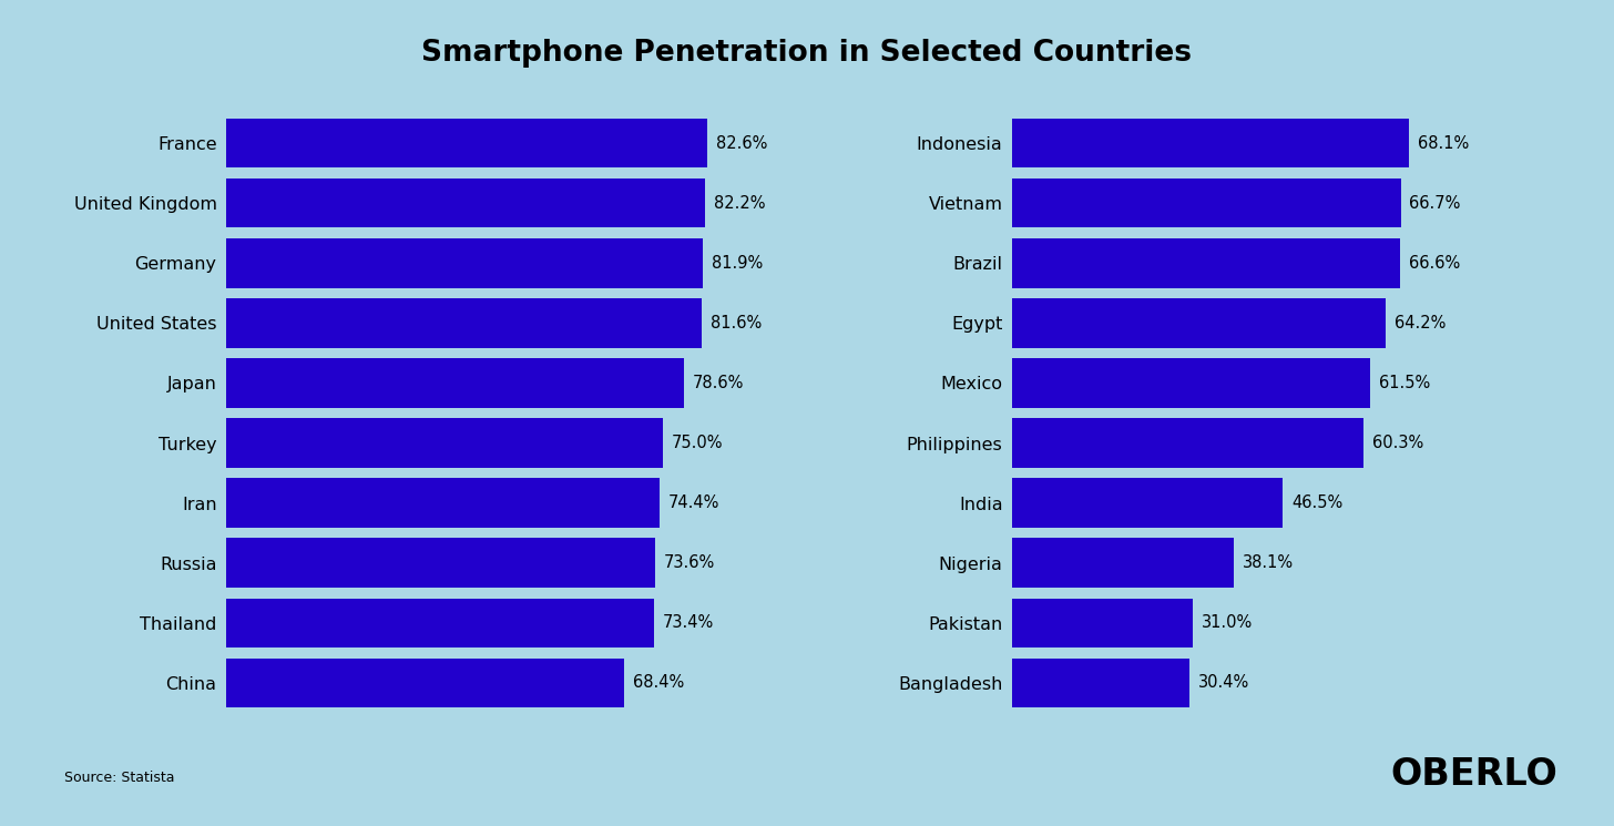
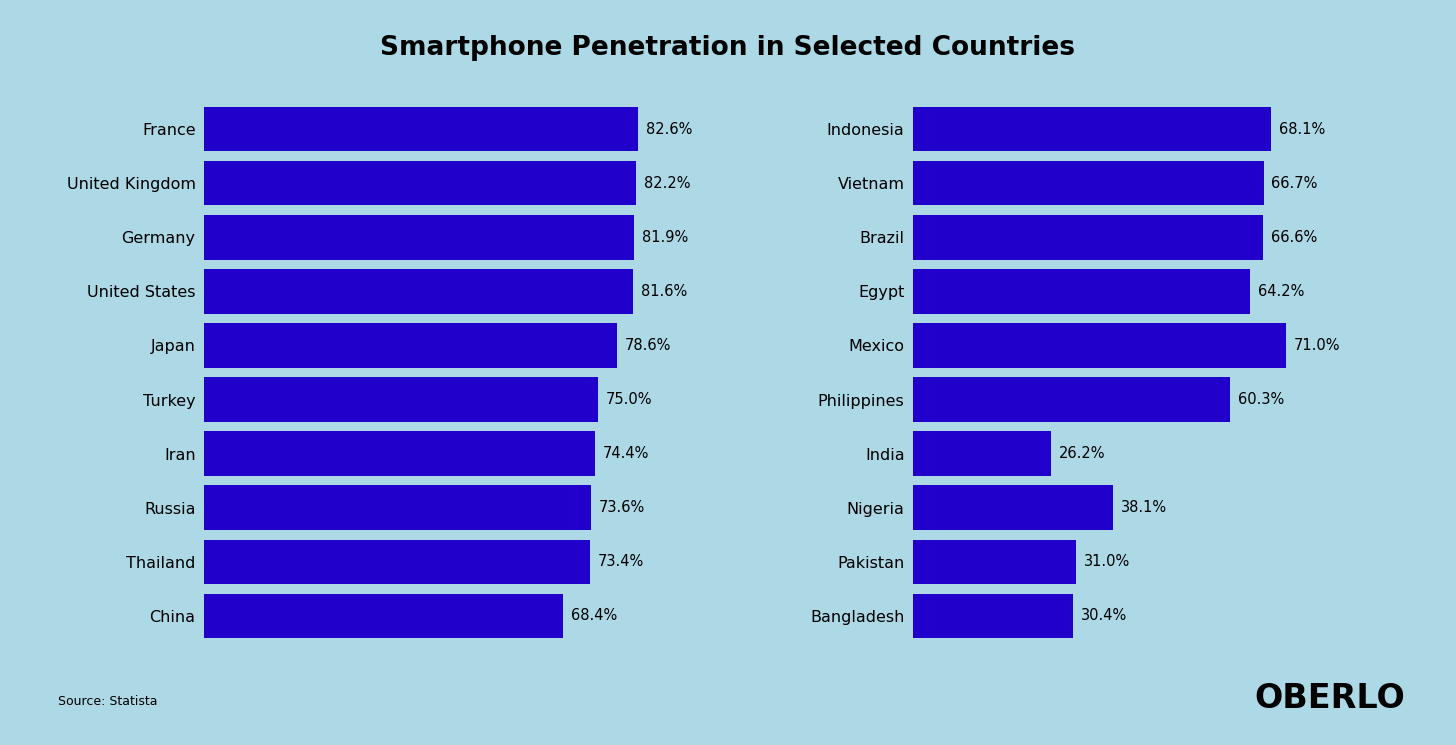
Mexico: 61.5% -> 71.0%
India: 46.5% -> 26.2%
